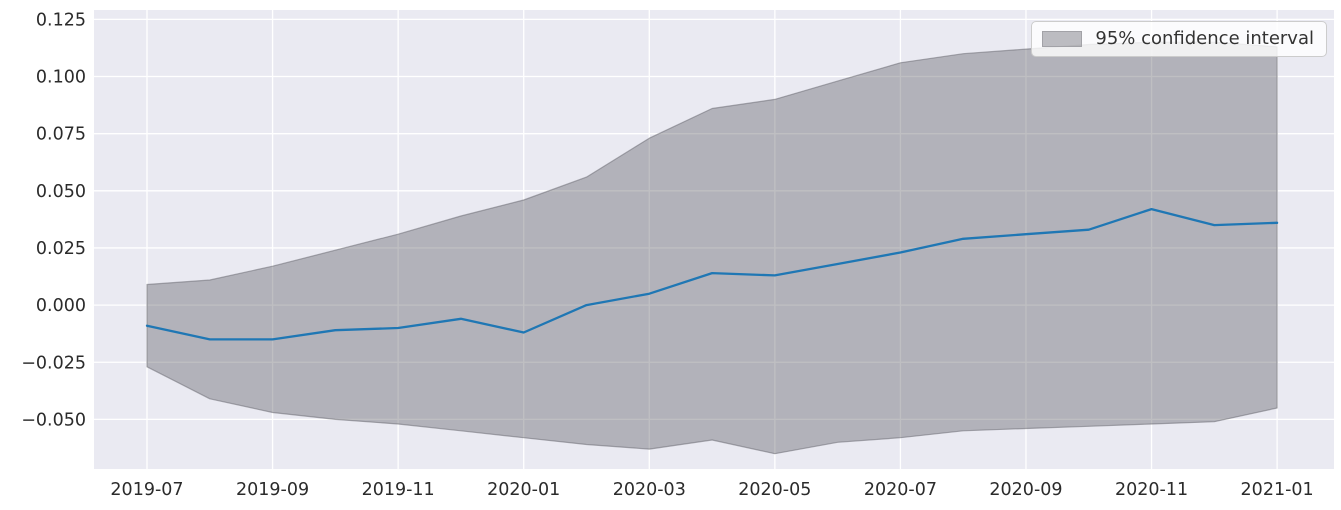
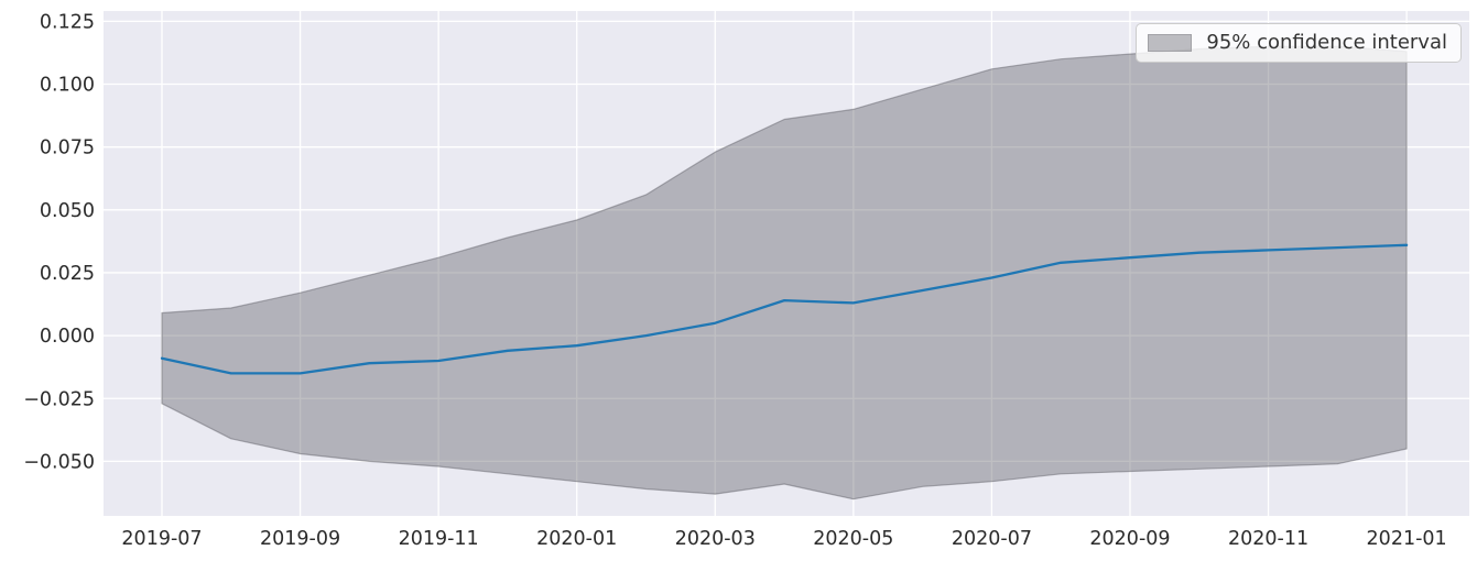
2020-01: -0.012 -> -0.004
2020-11: 0.042 -> 0.034
